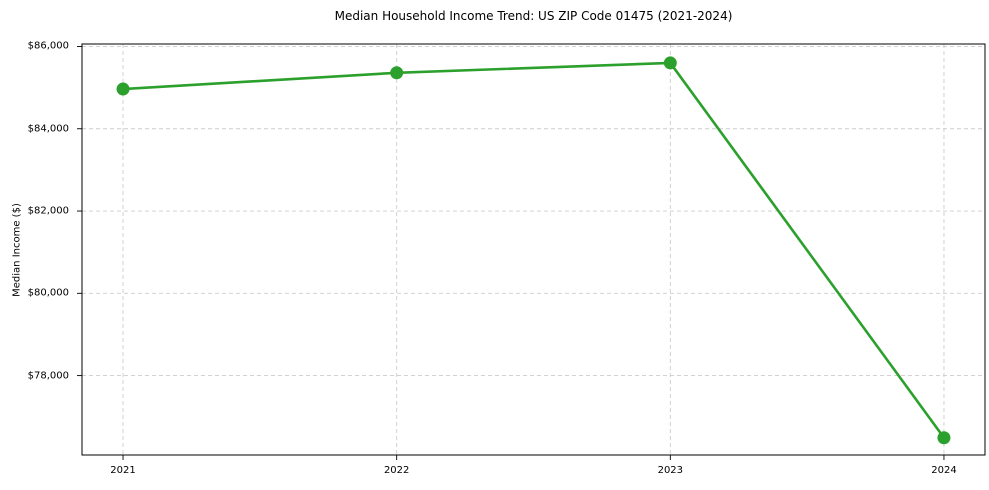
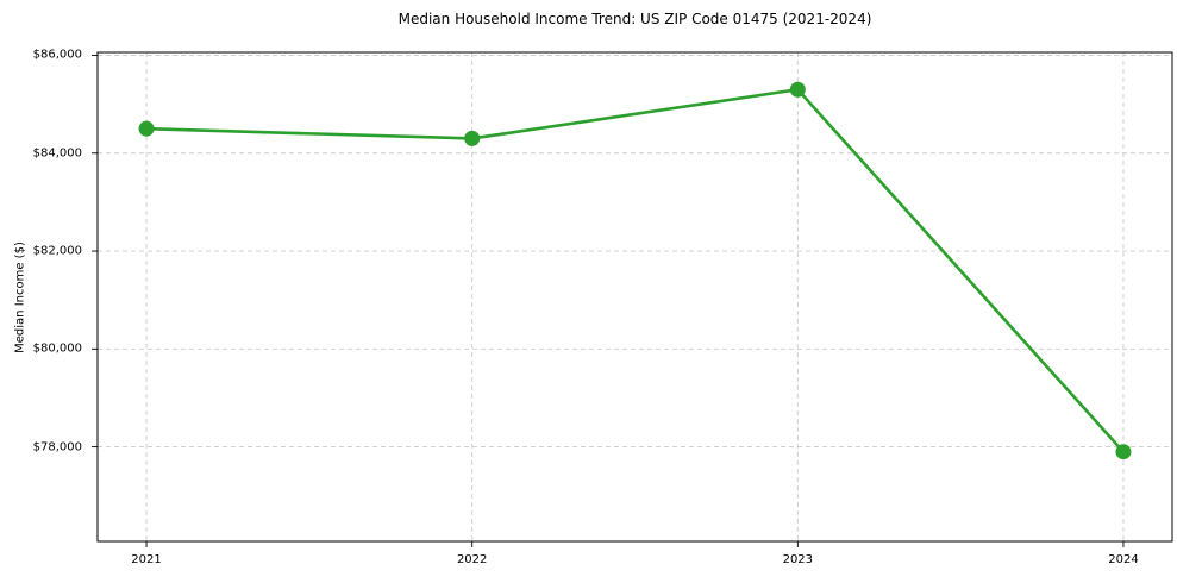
2021: $85000 -> $84500
2022: $85400 -> $84300
2023: $85600 -> $85300
2024: $76500 -> $77900
